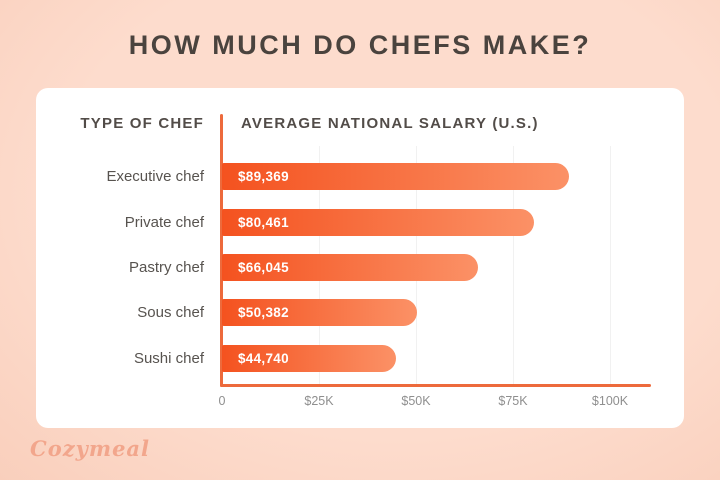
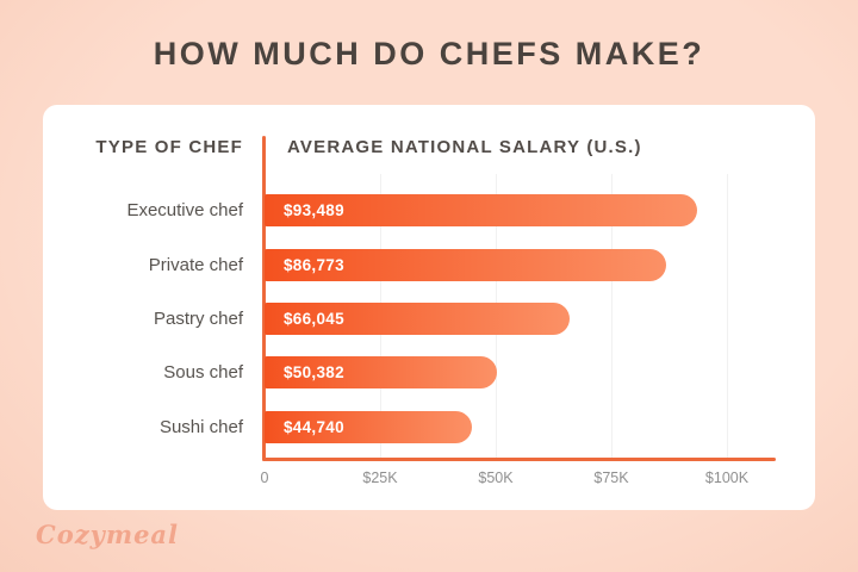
Executive chef: $89,369 -> $93,489
Private chef: $80,461 -> $86,773
